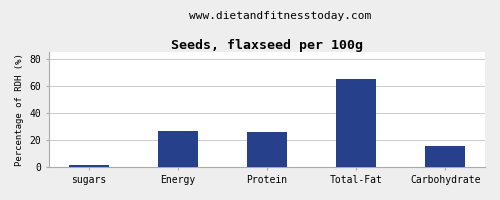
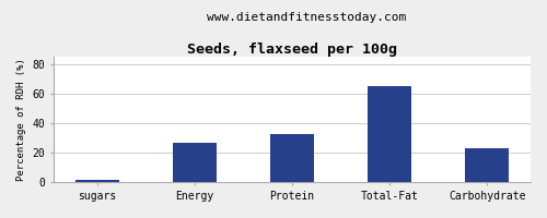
Protein: 26 -> 33
Carbohydrate: 16 -> 23
